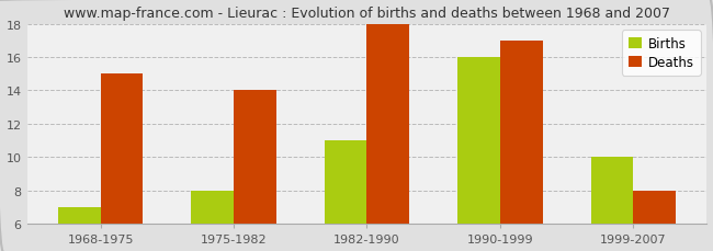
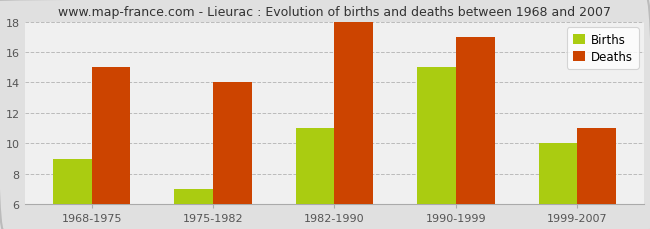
Births/1968-1975: 7 -> 9
Births/1975-1982: 8 -> 7
Births/1990-1999: 16 -> 15
Deaths/1999-2007: 8 -> 11
